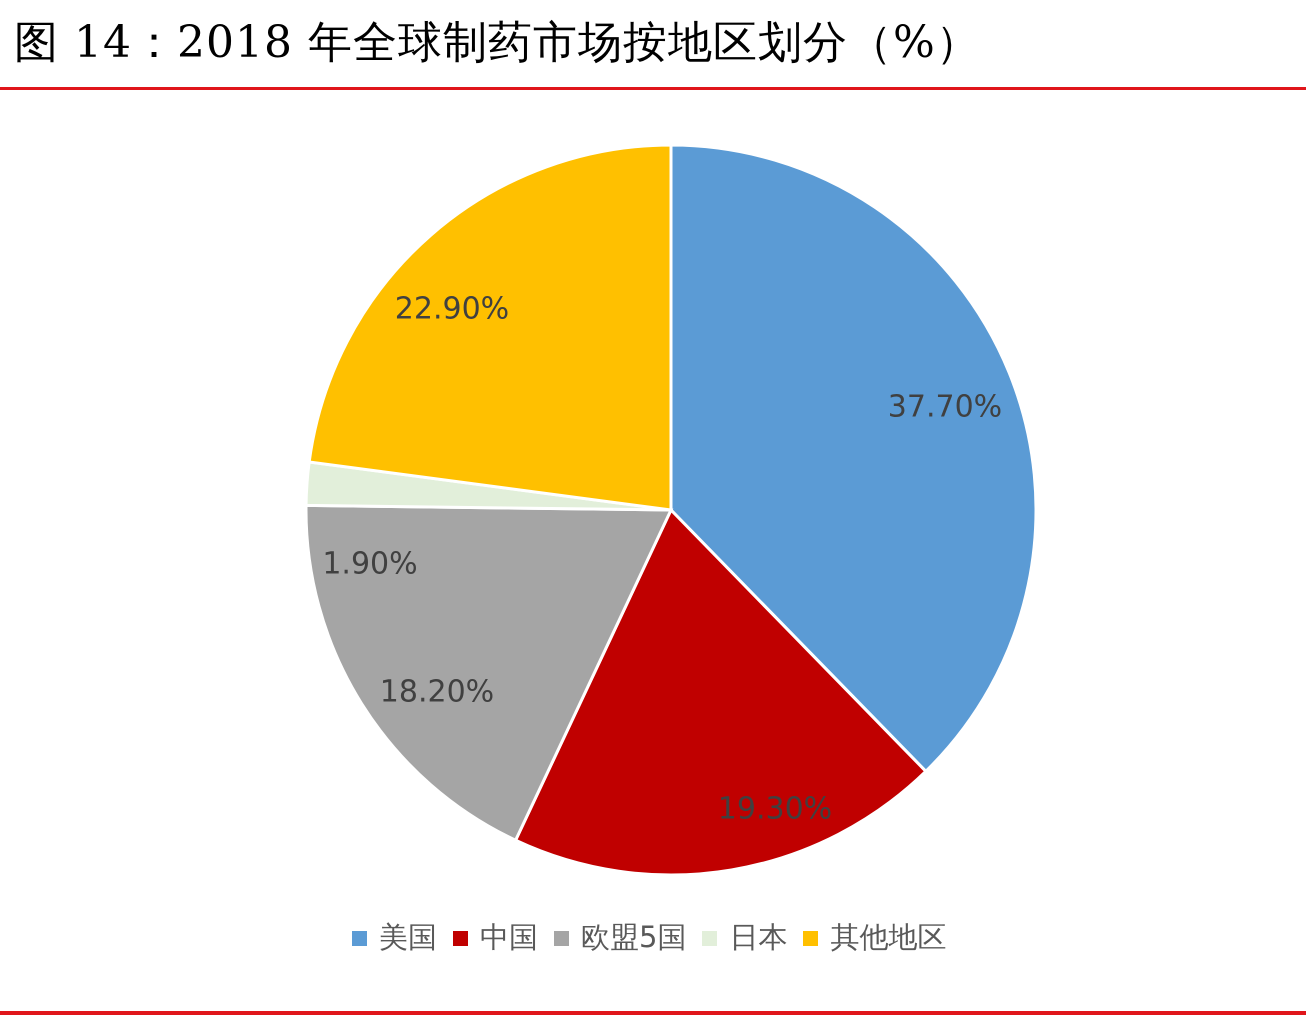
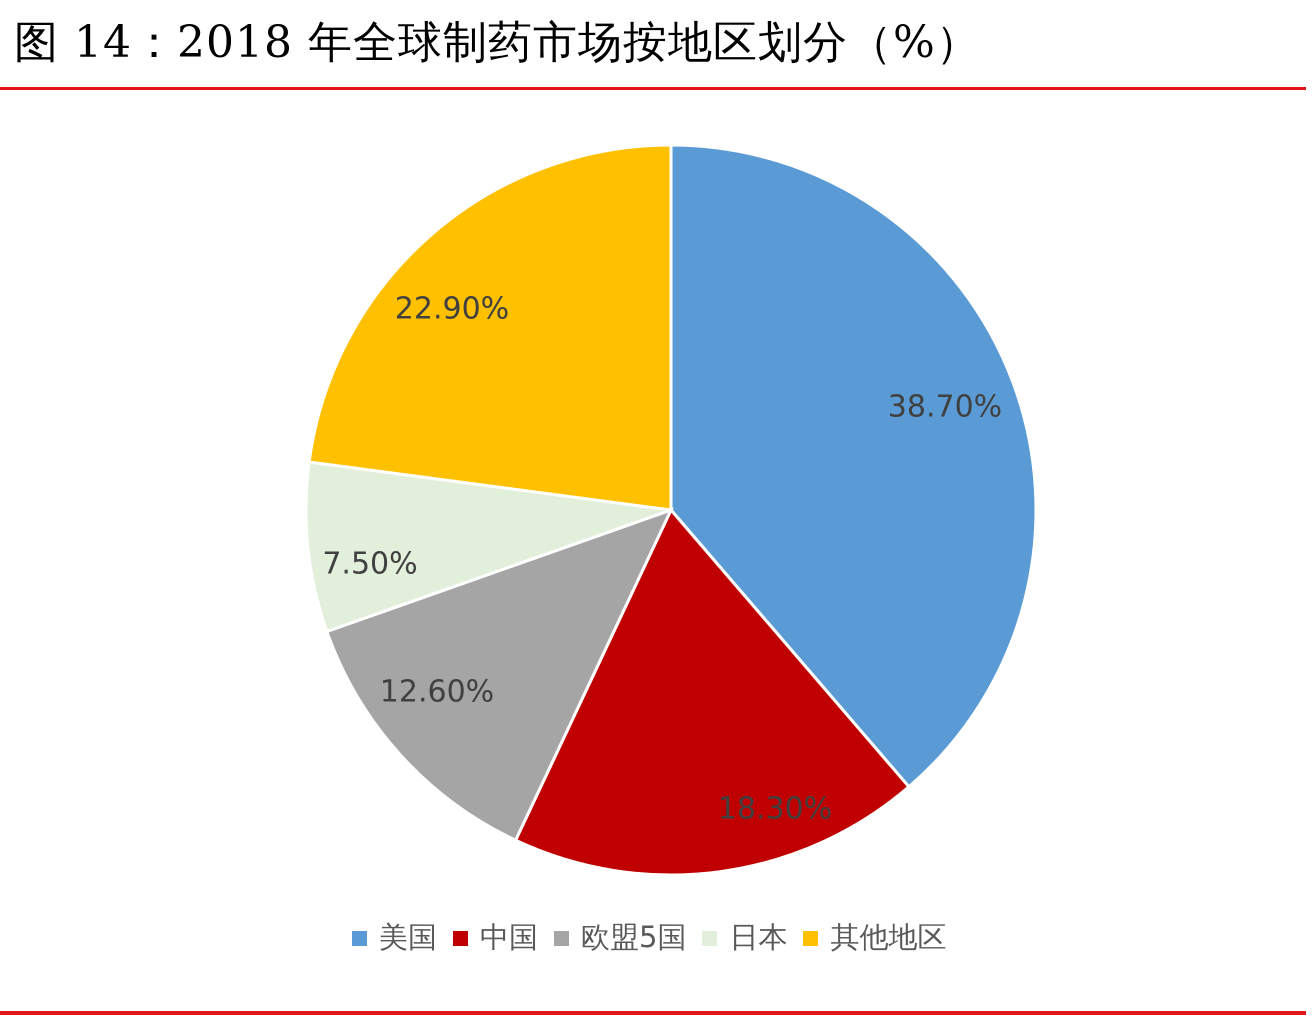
美国: 37.70% -> 38.70%
中国: 19.30% -> 18.30%
欧盟5国: 18.20% -> 12.60%
日本: 1.90% -> 7.50%
